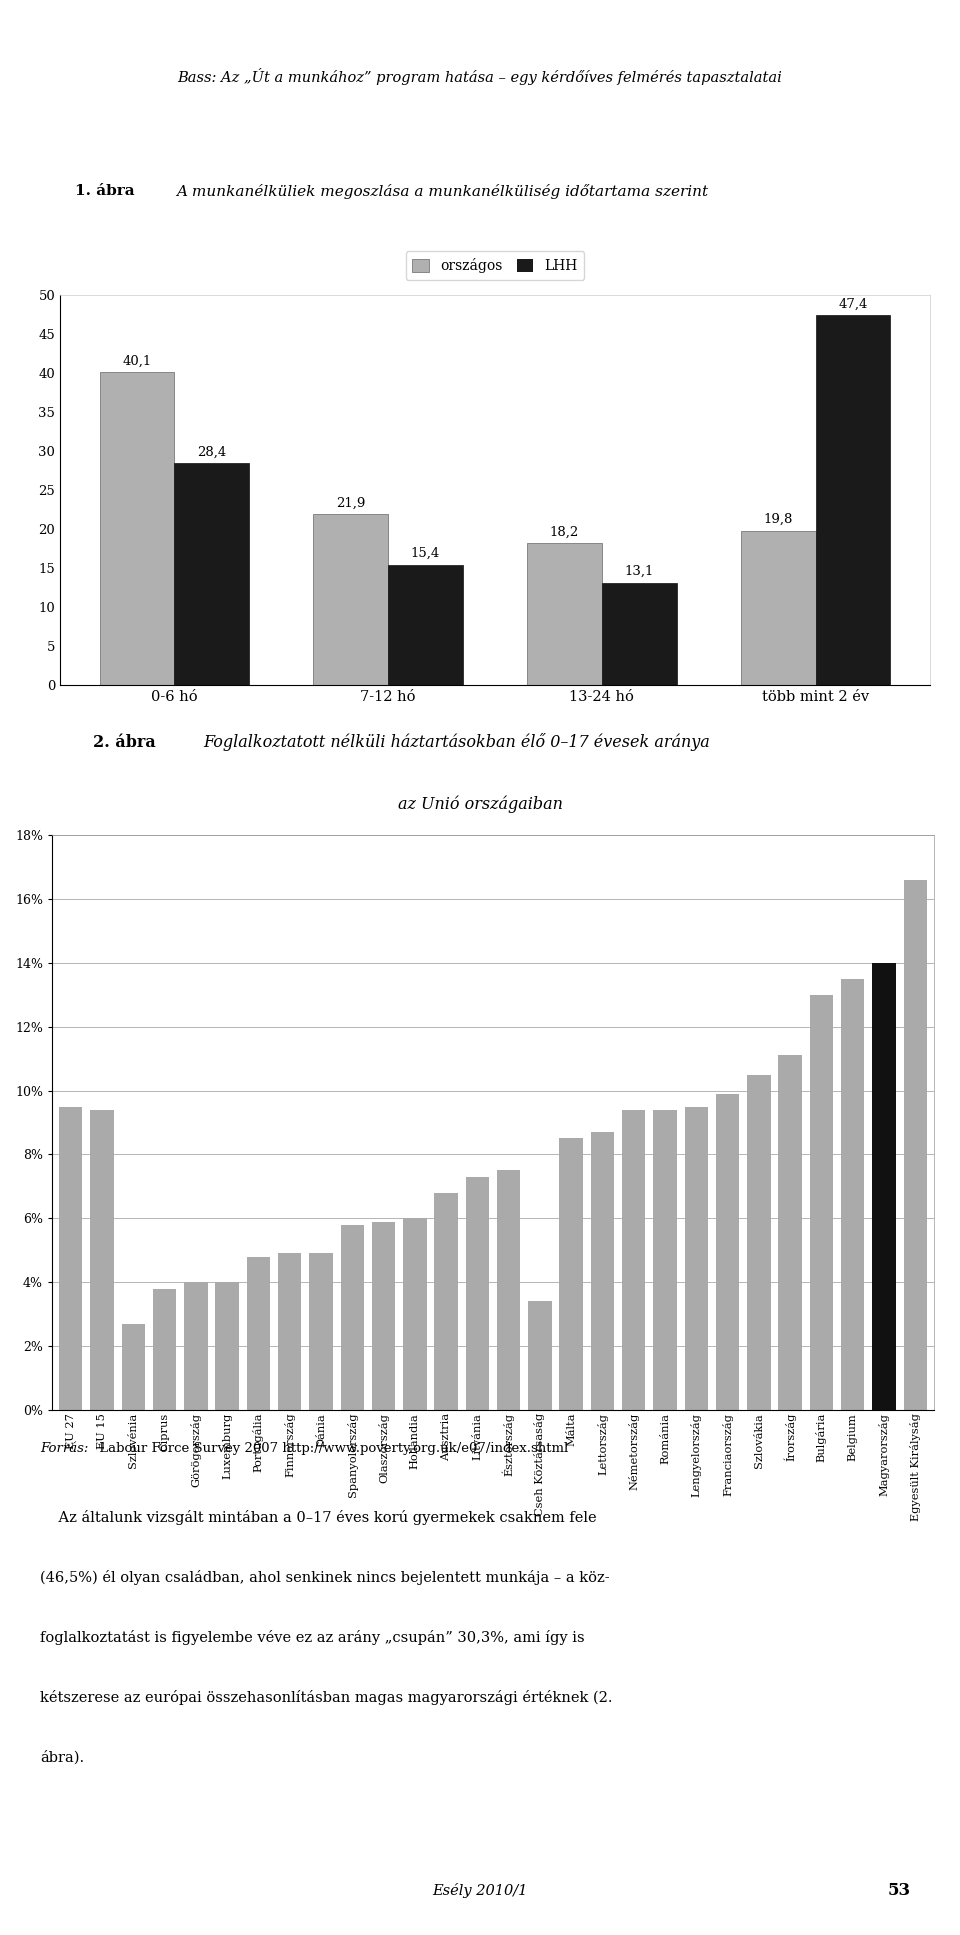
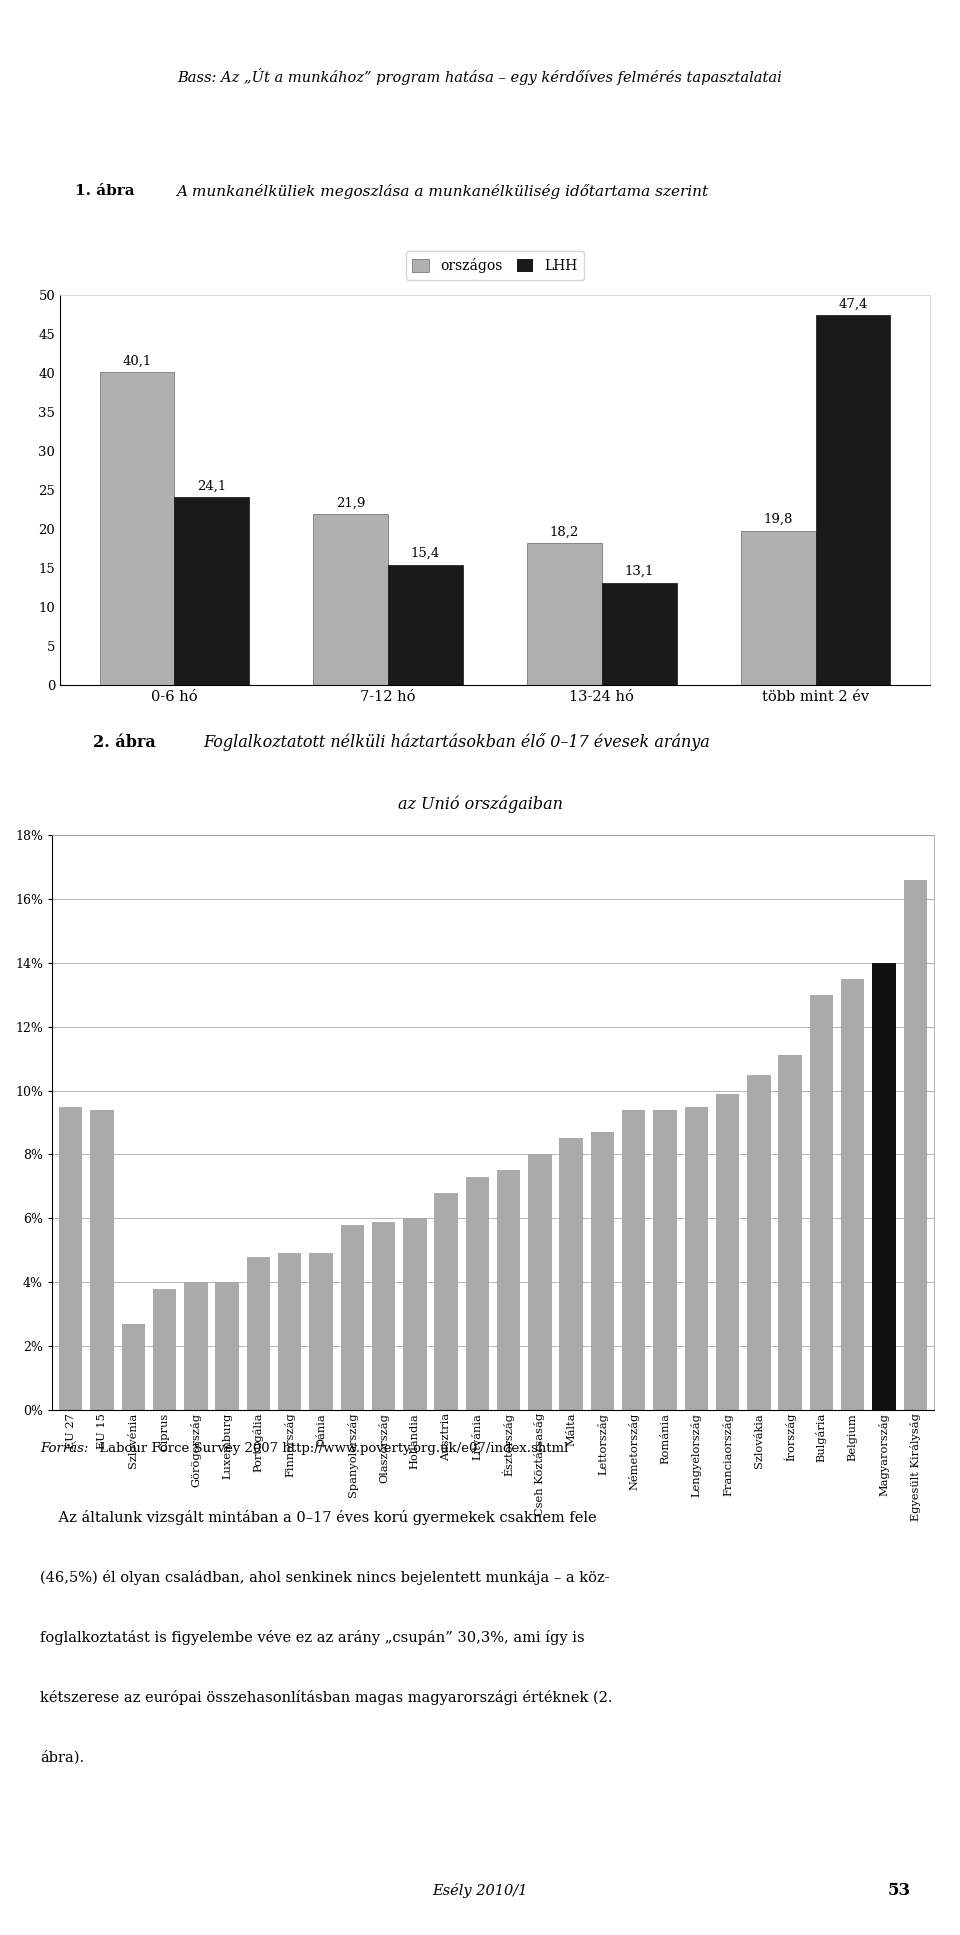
LHH/0-6 hó: 28,4 -> 24,1
Cseh Köztársaság: 3.4% -> 8.0%
